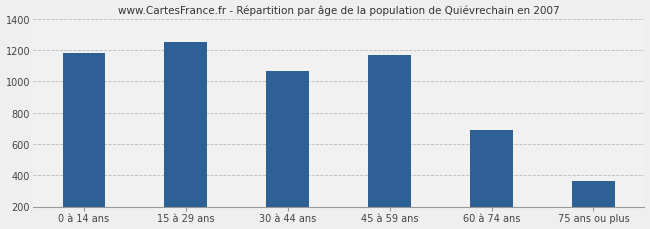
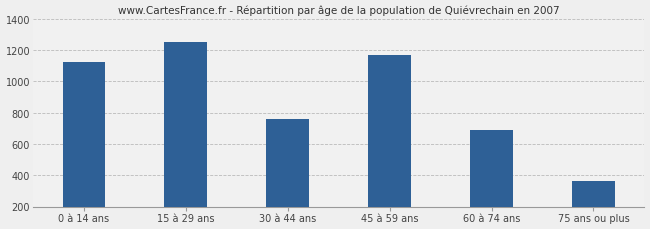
0 à 14 ans: 1180 -> 1120
30 à 44 ans: 1060 -> 760
